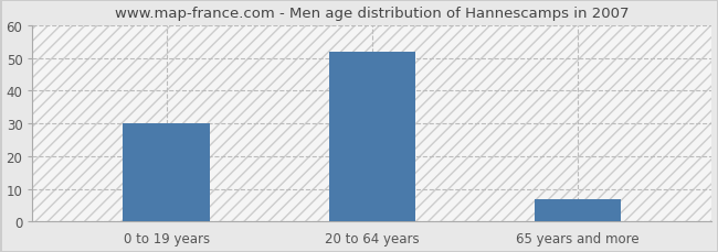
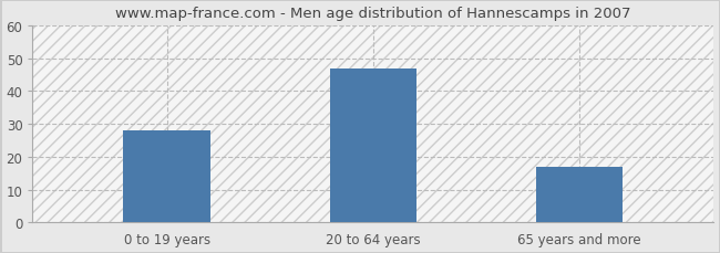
0 to 19 years: 30 -> 28
20 to 64 years: 52 -> 47
65 years and more: 7 -> 17
